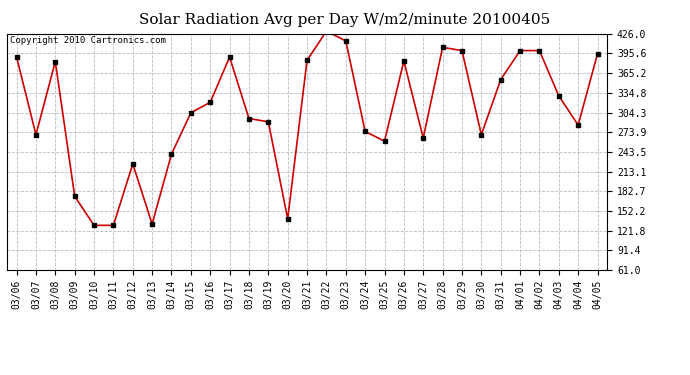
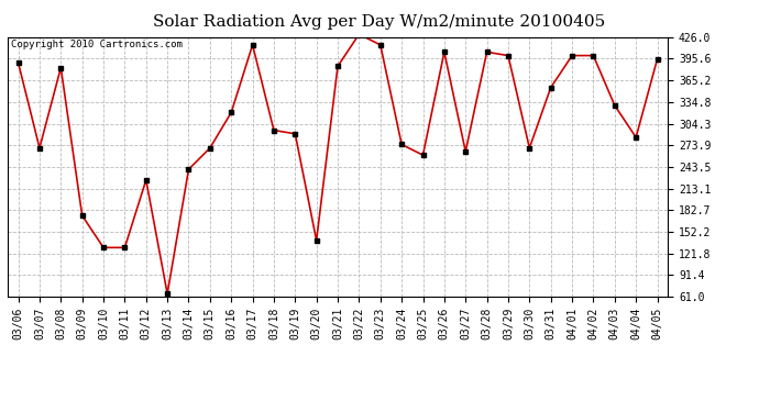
03/13: 132 -> 65
03/15: 304 -> 270
03/17: 390 -> 415
03/26: 384 -> 405
